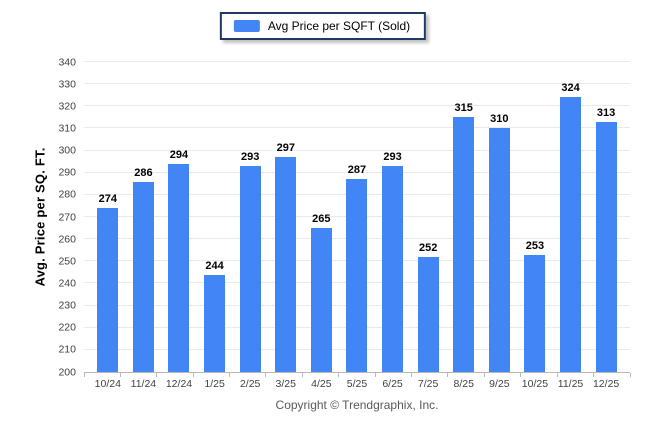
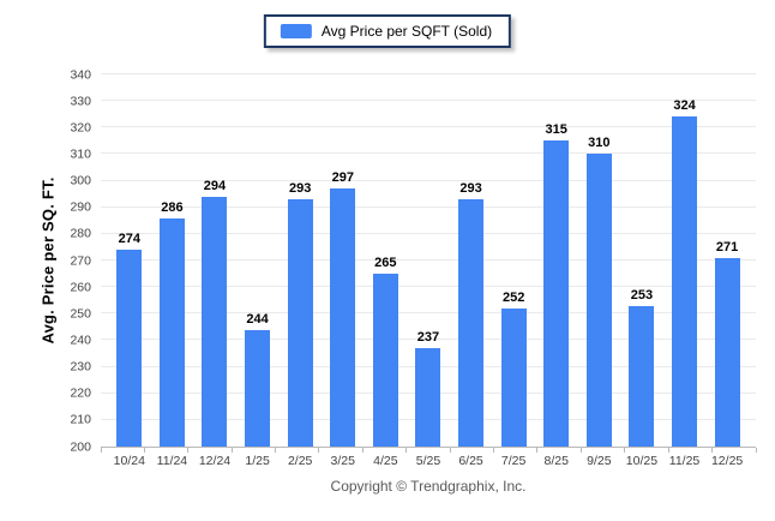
5/25: 287 -> 237
12/25: 313 -> 271
